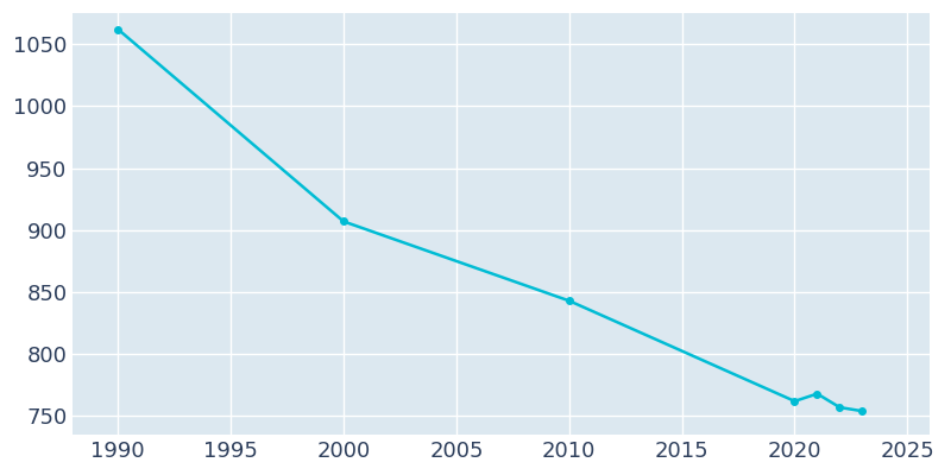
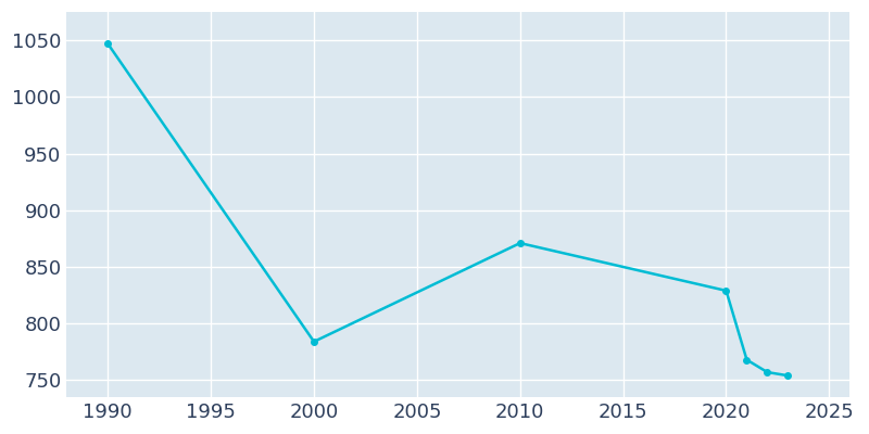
1990: 1062 -> 1047
2000: 907 -> 784
2010: 843 -> 871
2020: 762 -> 829
